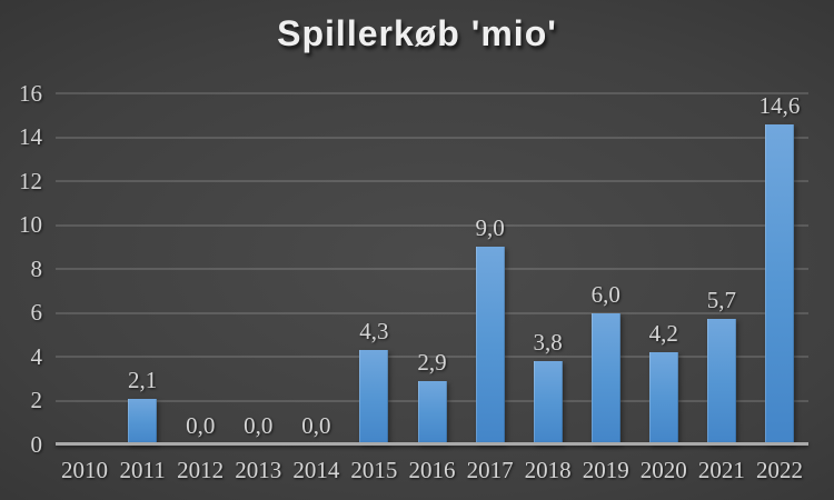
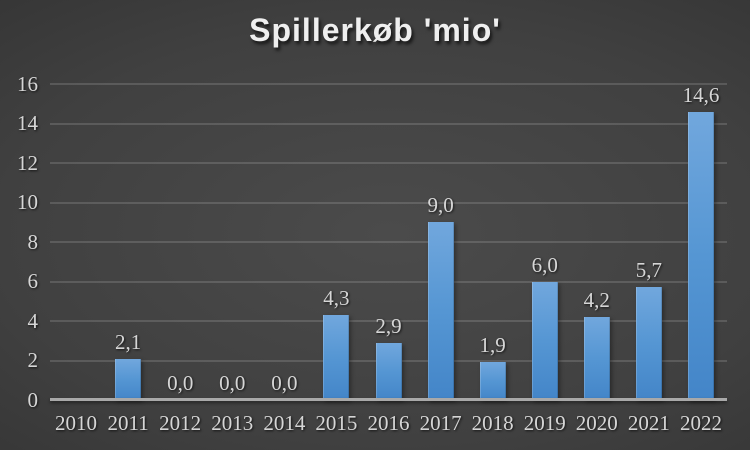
2018: 3,8 -> 1,9
